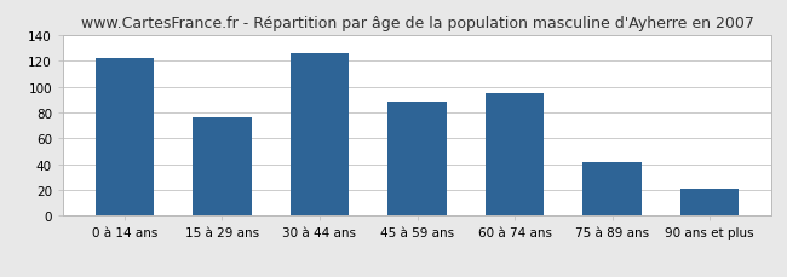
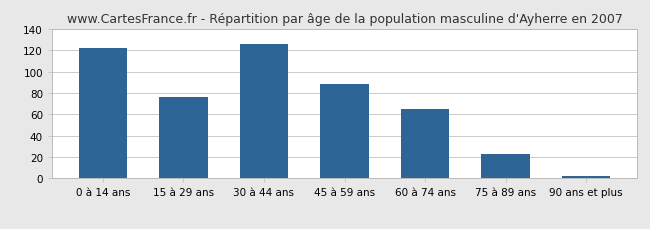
60 à 74 ans: 95 -> 65
75 à 89 ans: 42 -> 23
90 ans et plus: 21 -> 2
